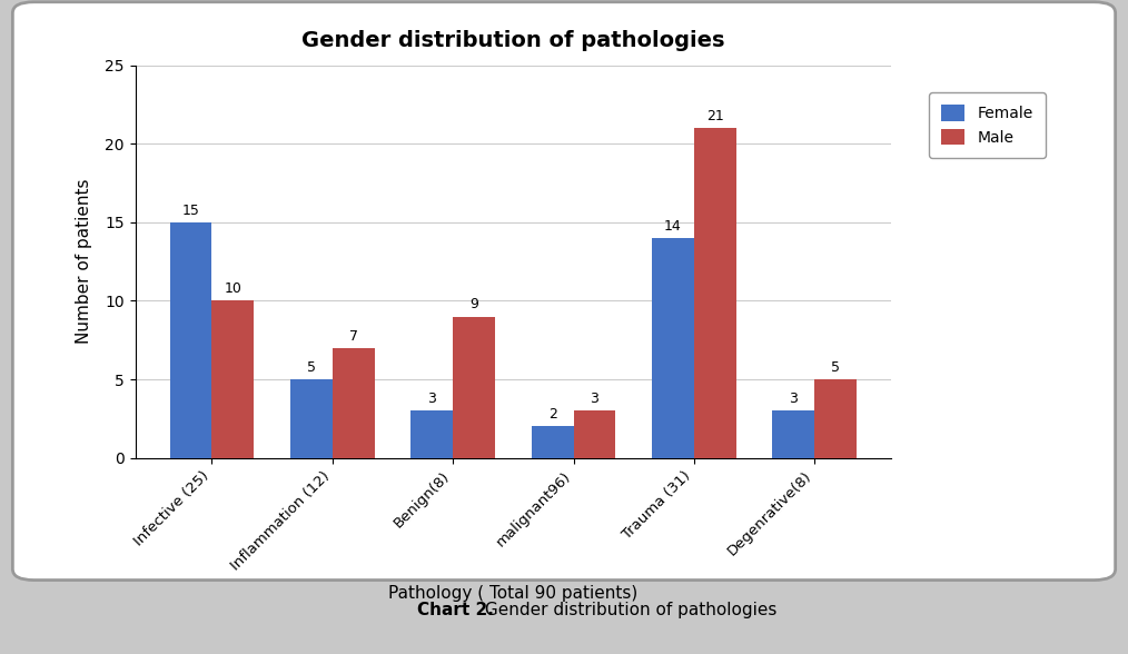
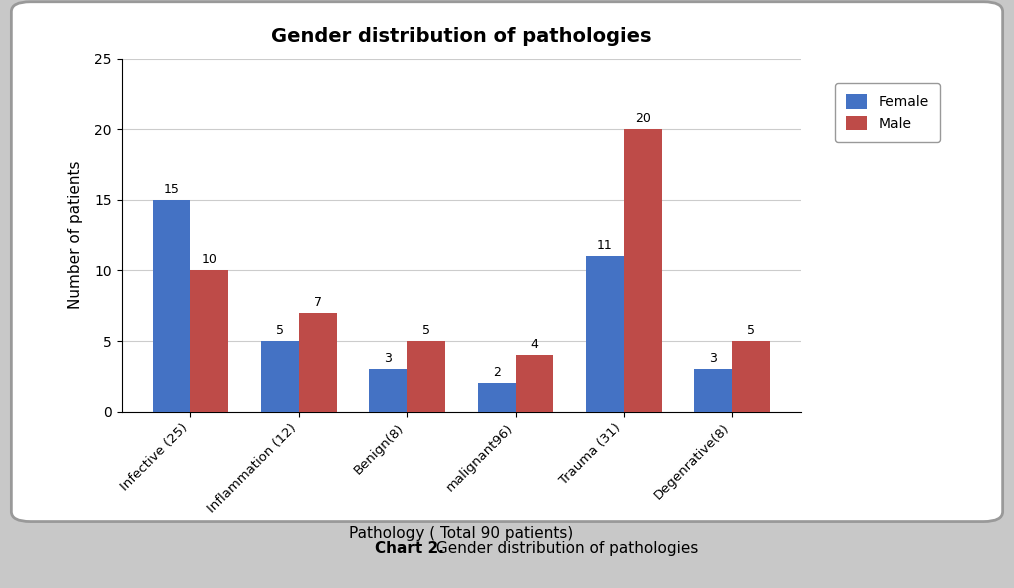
Male/Benign(8): 9 -> 5
Male/malignant96): 3 -> 4
Female/Trauma (31): 14 -> 11
Male/Trauma (31): 21 -> 20
